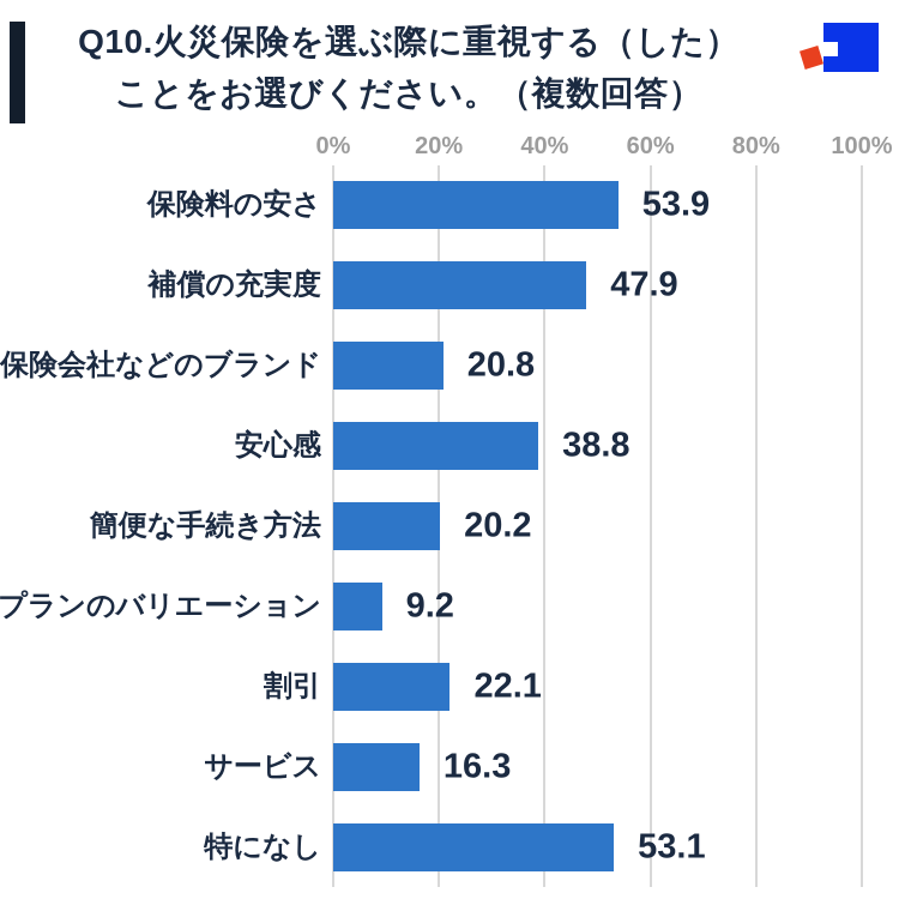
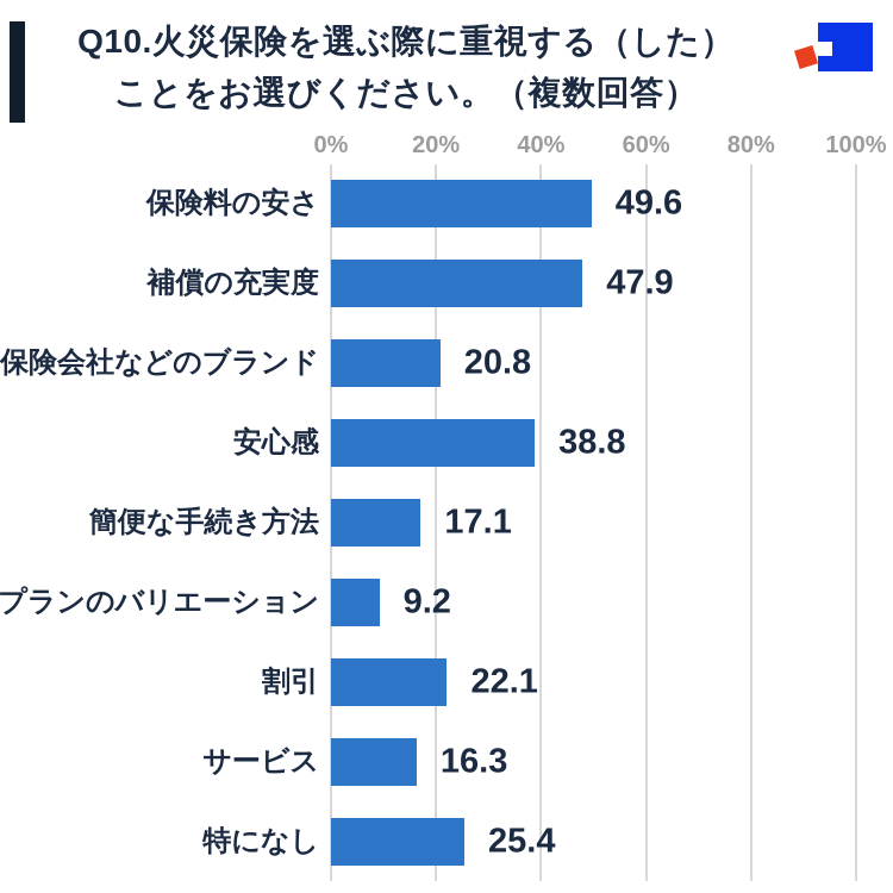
保険料の安さ: 53.9 -> 49.6
簡便な手続き方法: 20.2 -> 17.1
特になし: 53.1 -> 25.4
